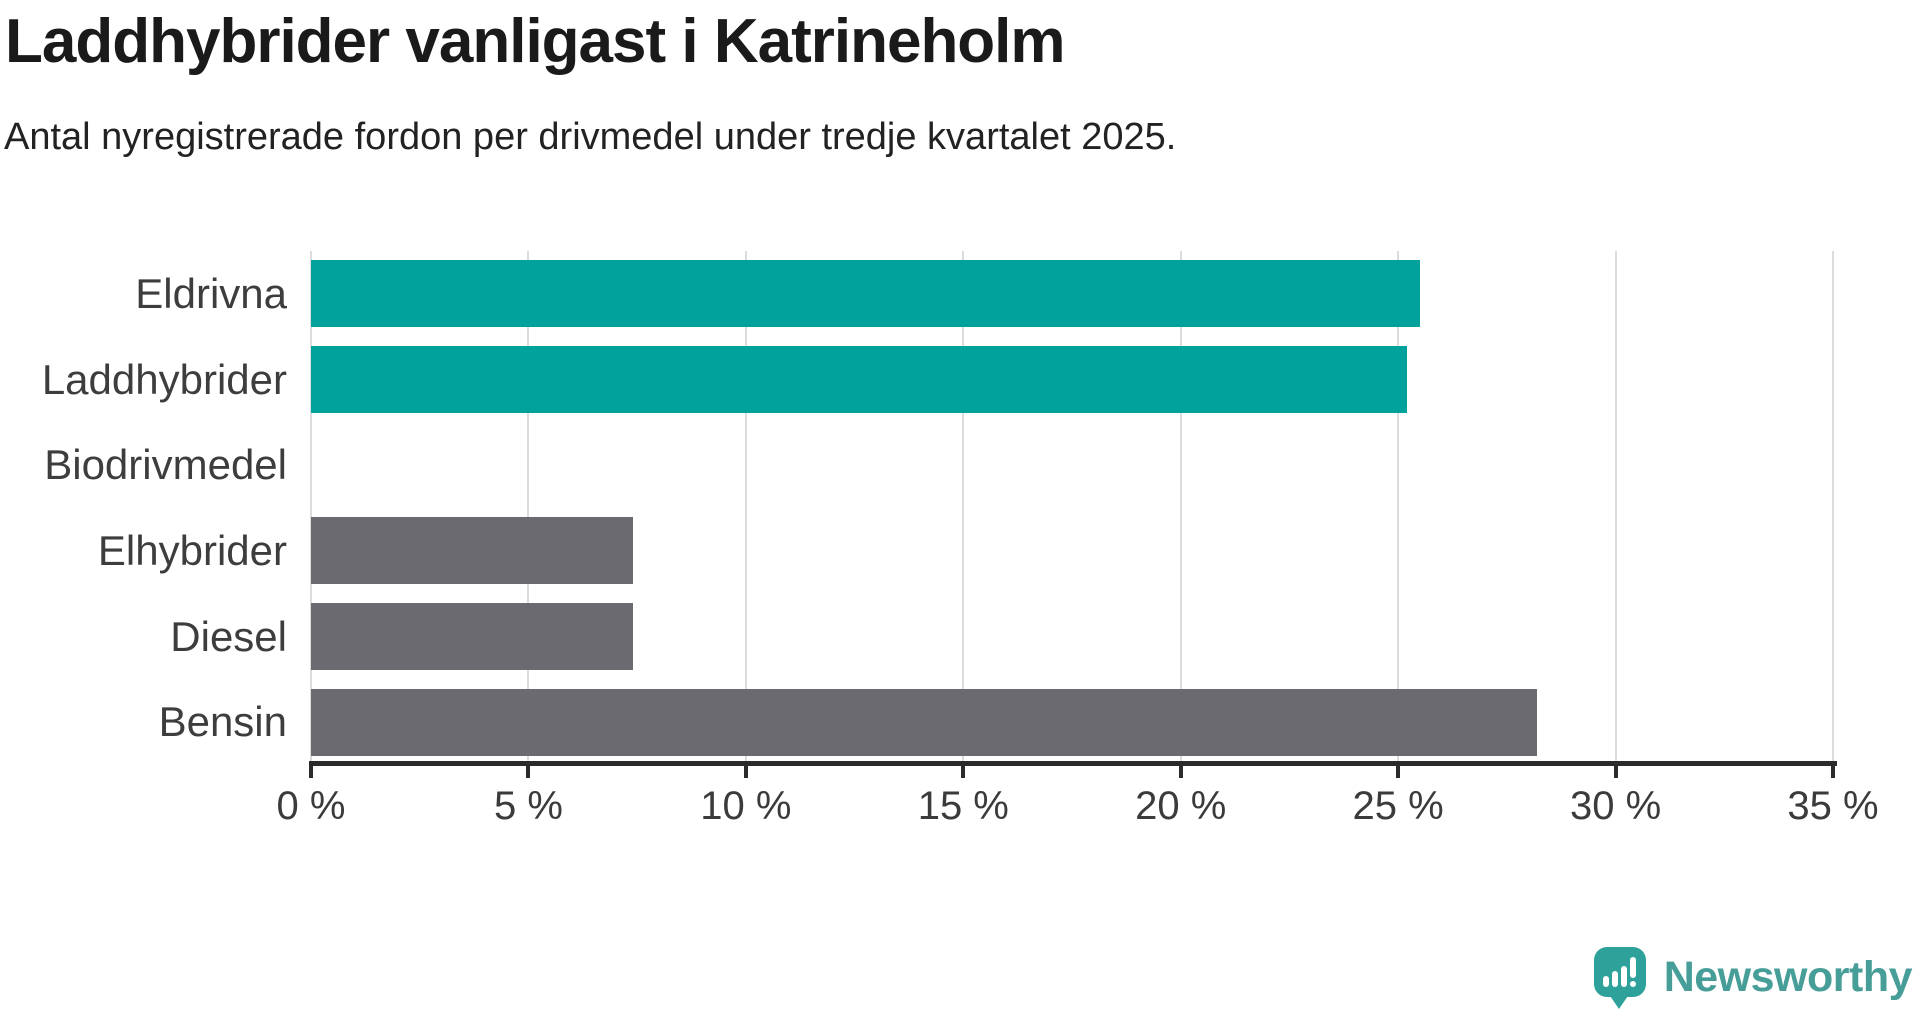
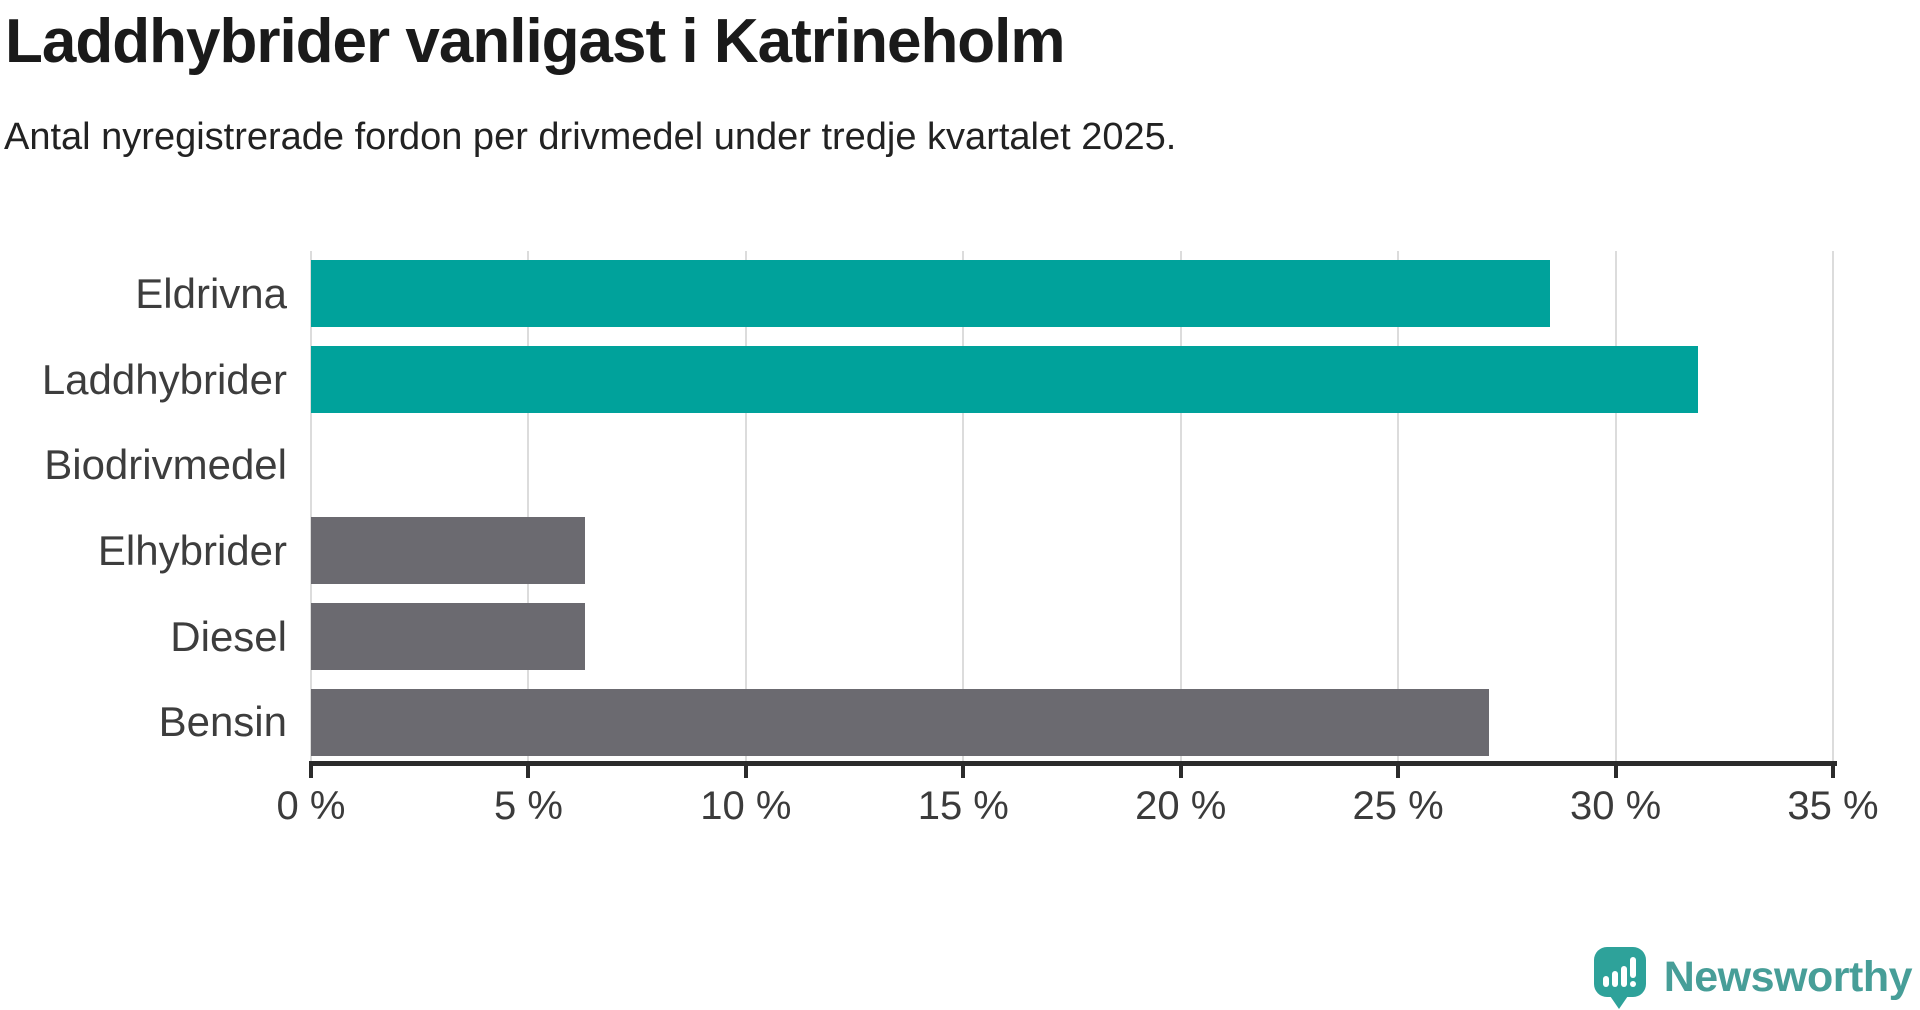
Eldrivna: 25.5% -> 28.5%
Laddhybrider: 25.2% -> 31.9%
Elhybrider: 7.4% -> 6.3%
Diesel: 7.4% -> 6.3%
Bensin: 28.2% -> 27.1%
